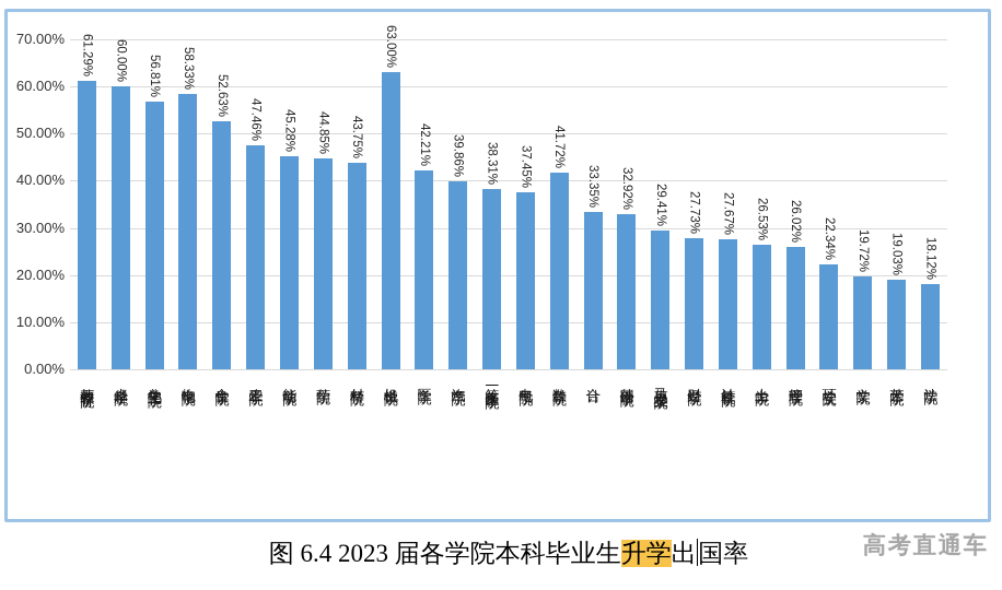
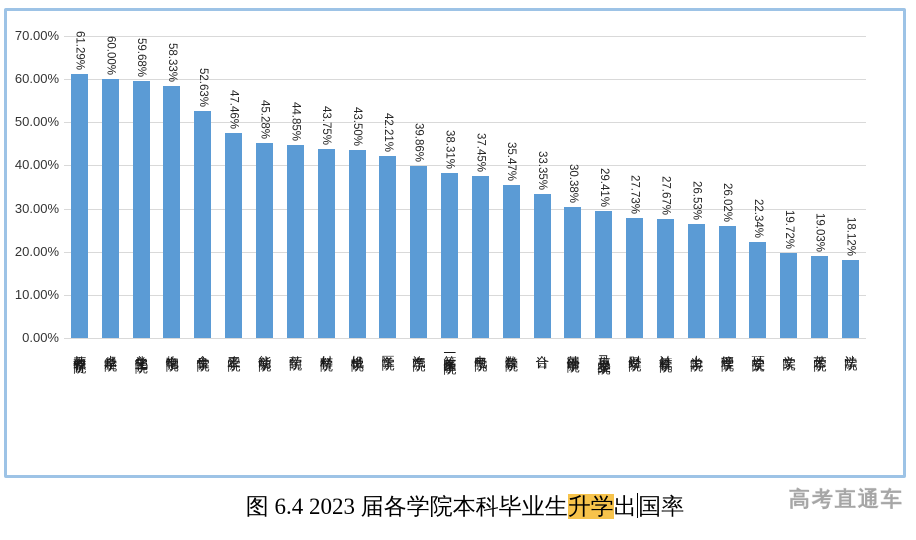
化学化工学院: 56.81% -> 59.68%
机械学院: 63.00% -> 43.50%
数科学院: 41.72% -> 35.47%
外国语学院: 32.92% -> 30.38%
